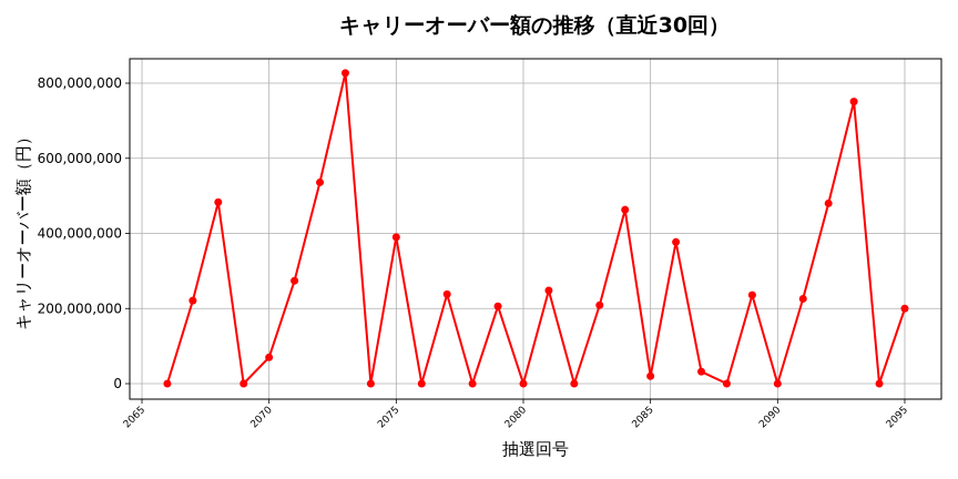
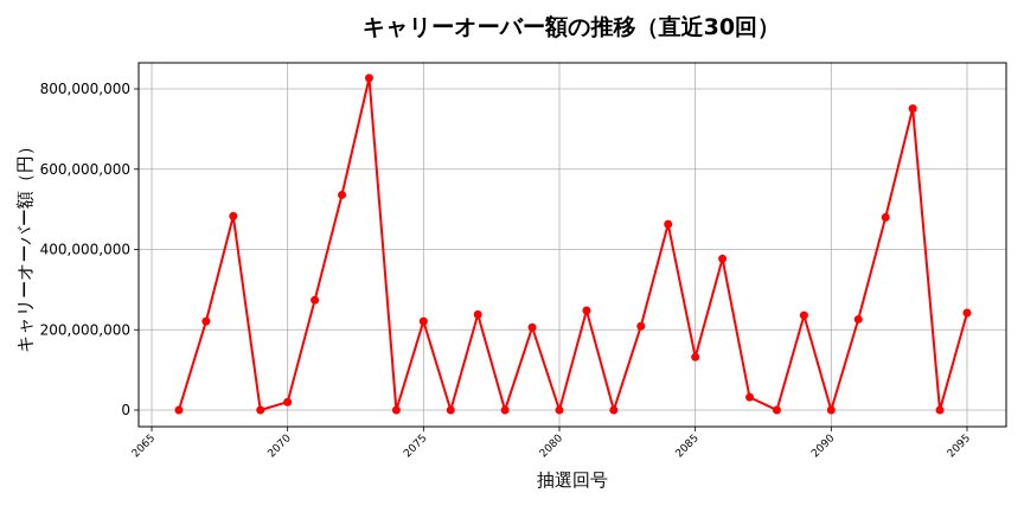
2070: 70000000 -> 20000000
2075: 390000000 -> 220000000
2085: 20000000 -> 130000000
2095: 200000000 -> 240000000
